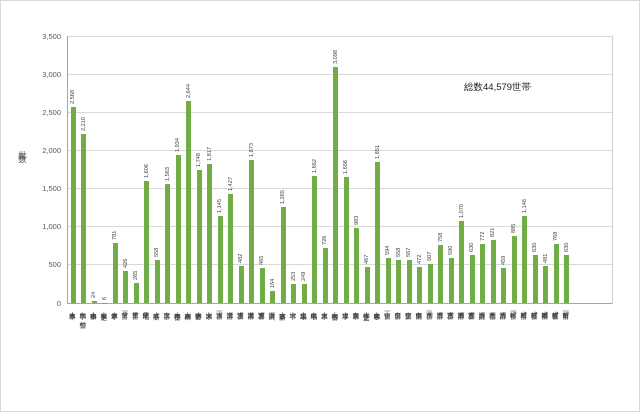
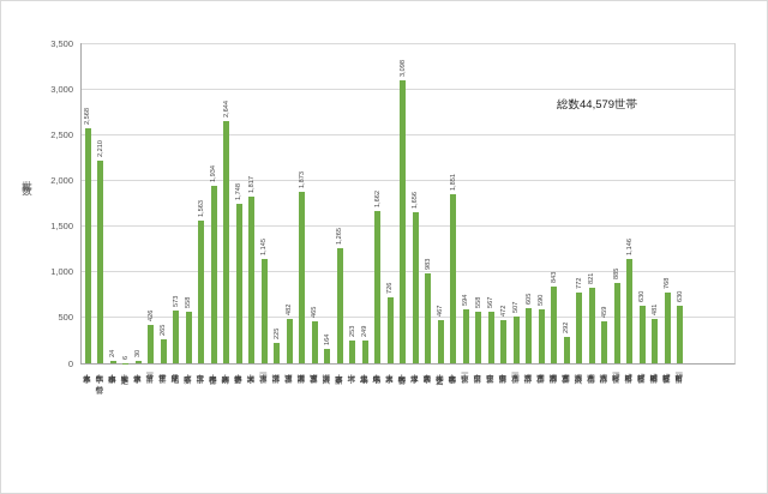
大字伊草 ※: 781 -> 30
伊草団地: 1,606 -> 573
大瀬二丁目: 1,427 -> 225
八潮二丁目: 758 -> 605
八潮四丁目: 1,070 -> 843
八潮五丁目: 630 -> 292
